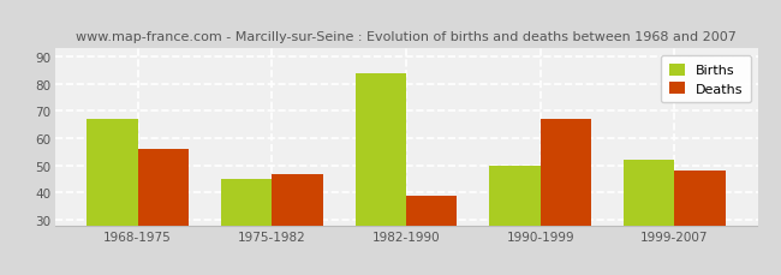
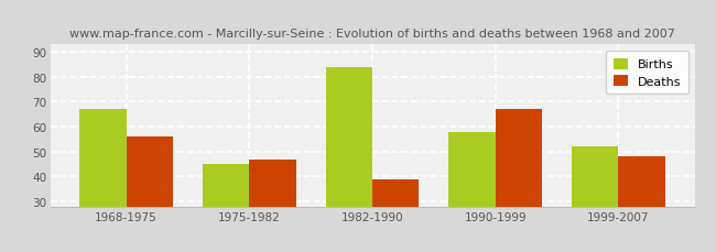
Births/1990-1999: 50 -> 58
